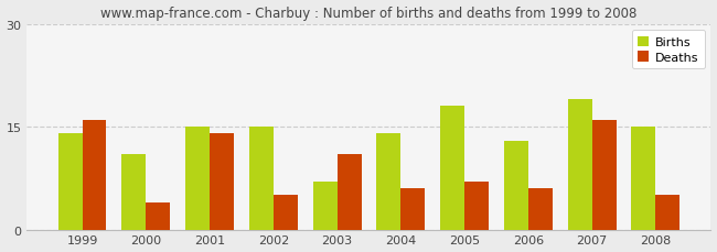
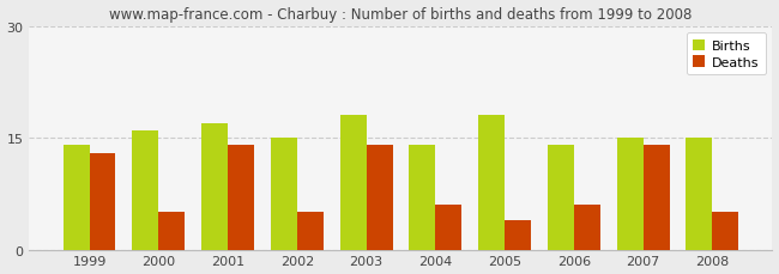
Deaths/1999: 16 -> 13
Births/2000: 11 -> 16
Deaths/2000: 4 -> 5
Births/2001: 15 -> 17
Births/2003: 7 -> 18
Deaths/2003: 11 -> 14
Deaths/2005: 7 -> 4
Births/2006: 13 -> 14
Births/2007: 19 -> 15
Deaths/2007: 16 -> 14
